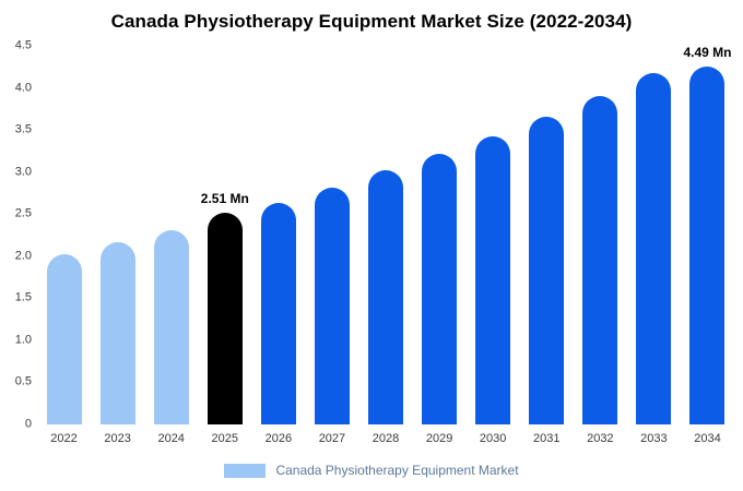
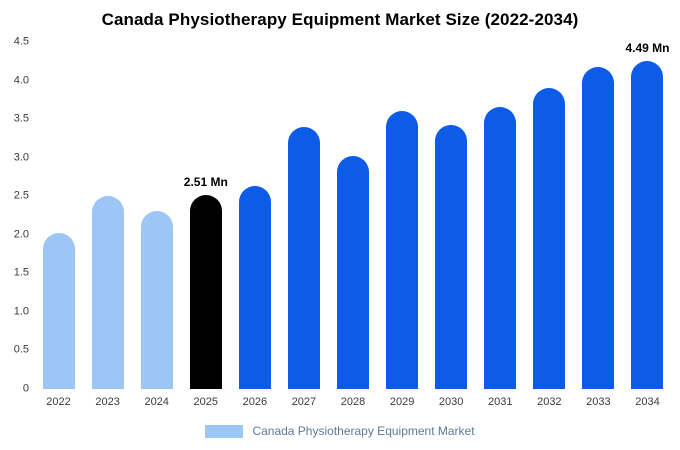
2023: 2.2 -> 2.5
2027: 2.8 -> 3.4
2029: 3.2 -> 3.6
